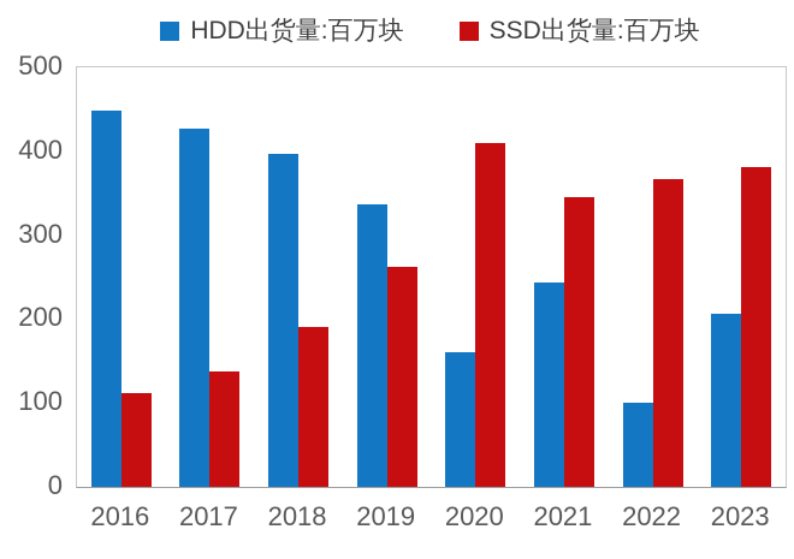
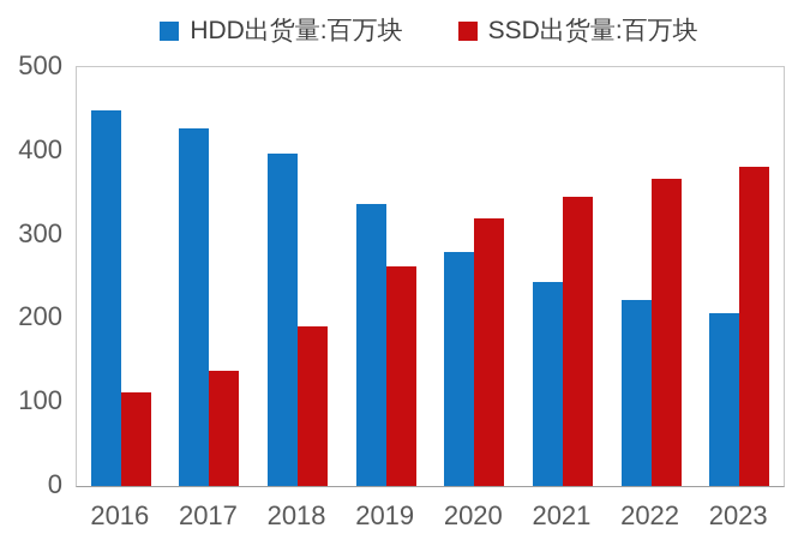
HDD出货量:百万块/2020: 160 -> 280
SSD出货量:百万块/2020: 410 -> 320
HDD出货量:百万块/2022: 100 -> 220
